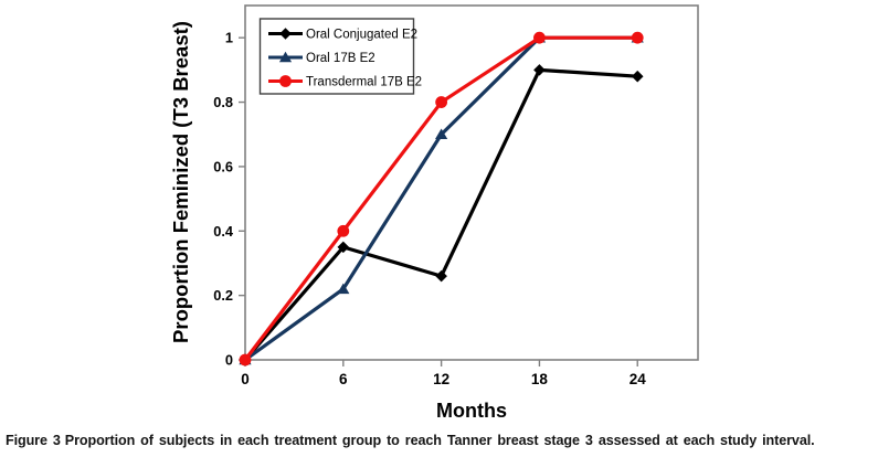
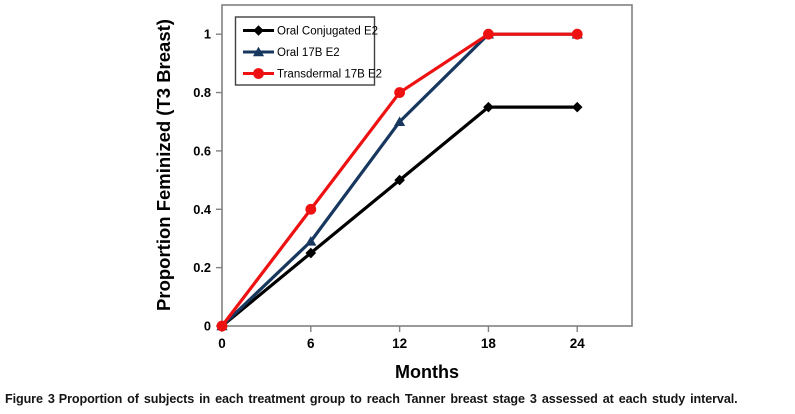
Oral Conjugated E2/6: 0.35 -> 0.25
Oral 17B E2/6: 0.22 -> 0.29
Oral Conjugated E2/12: 0.26 -> 0.50
Oral Conjugated E2/18: 0.90 -> 0.75
Oral Conjugated E2/24: 0.88 -> 0.75
